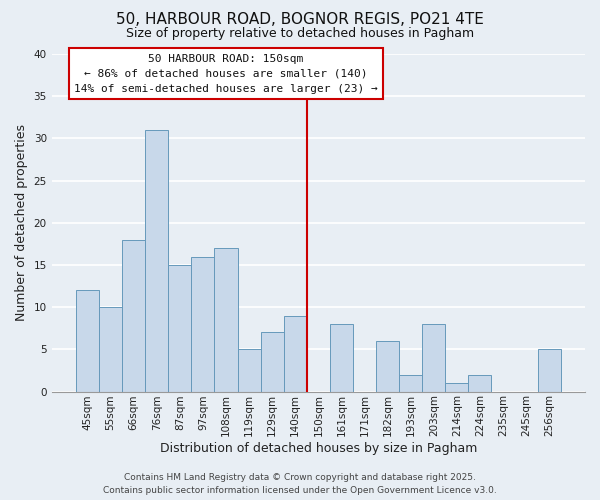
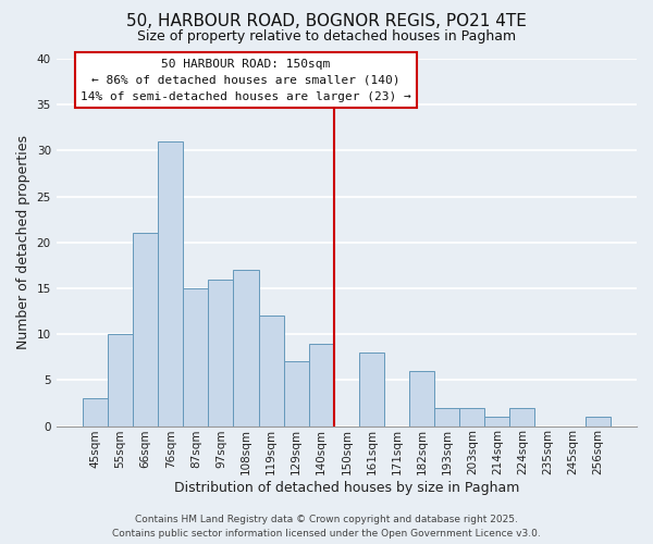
45sqm: 12 -> 3
66sqm: 18 -> 21
119sqm: 5 -> 12
203sqm: 8 -> 2
256sqm: 5 -> 1
